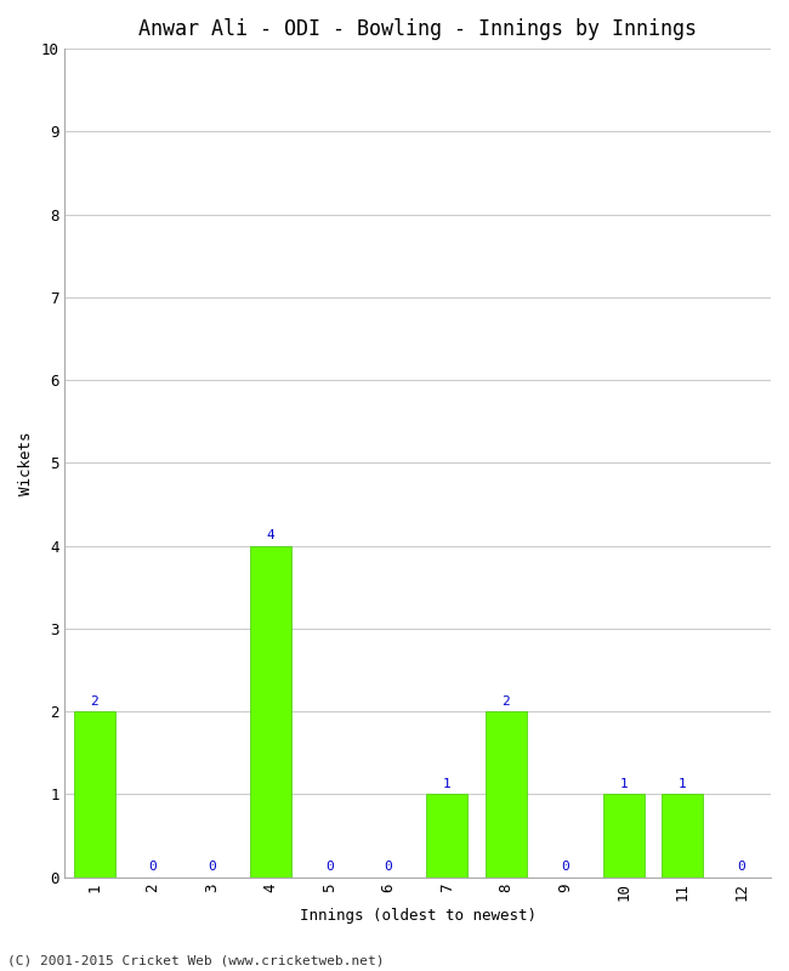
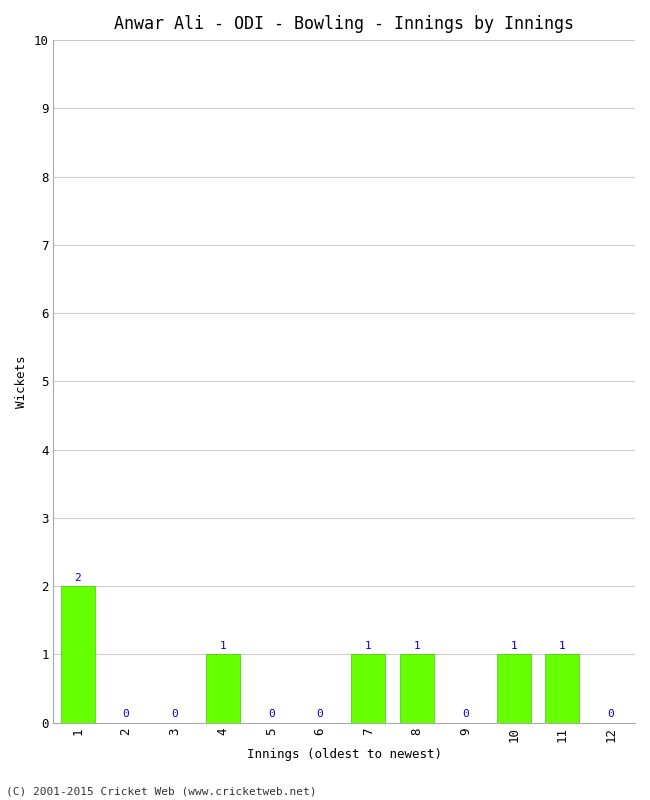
4: 4 -> 1
8: 2 -> 1
